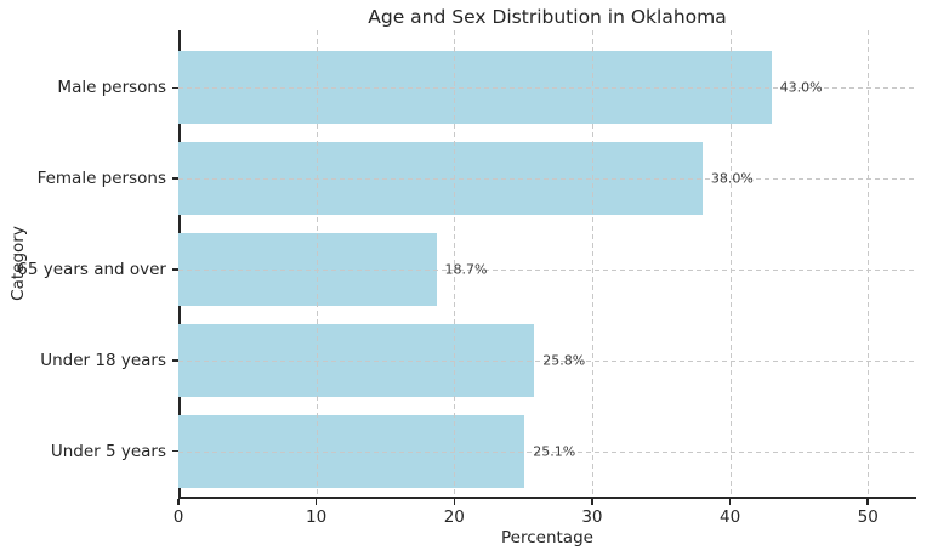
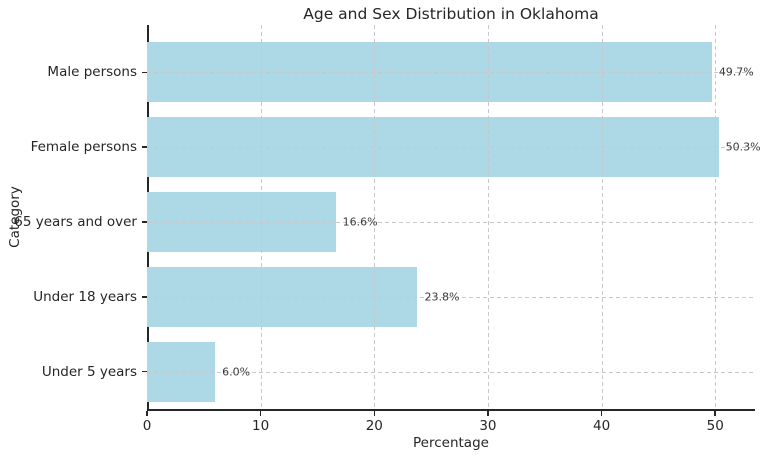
Male persons: 43.0% -> 49.7%
Female persons: 38.0% -> 50.3%
65 years and over: 18.7% -> 16.6%
Under 18 years: 25.8% -> 23.8%
Under 5 years: 25.1% -> 6.0%
